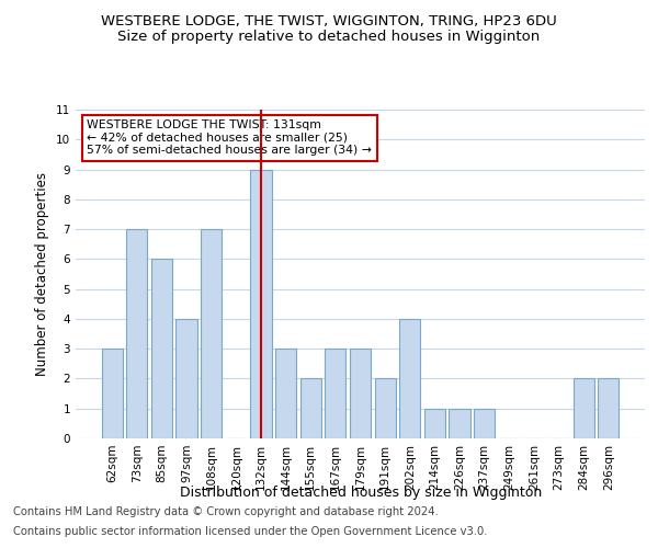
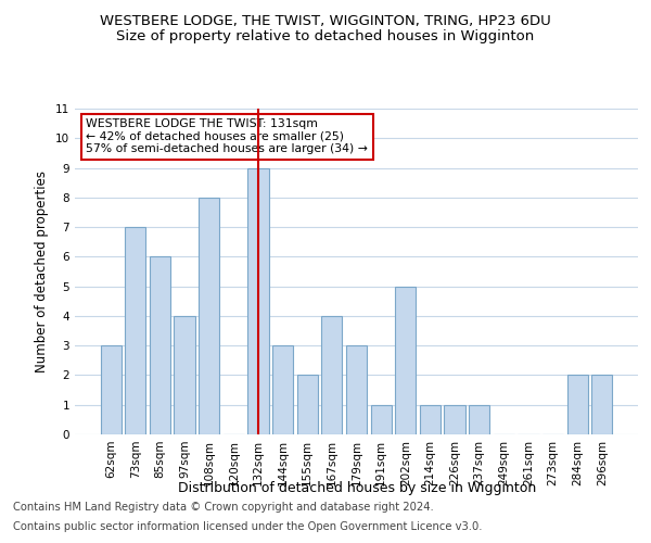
108sqm: 7 -> 8
167sqm: 3 -> 4
191sqm: 2 -> 1
202sqm: 4 -> 5
